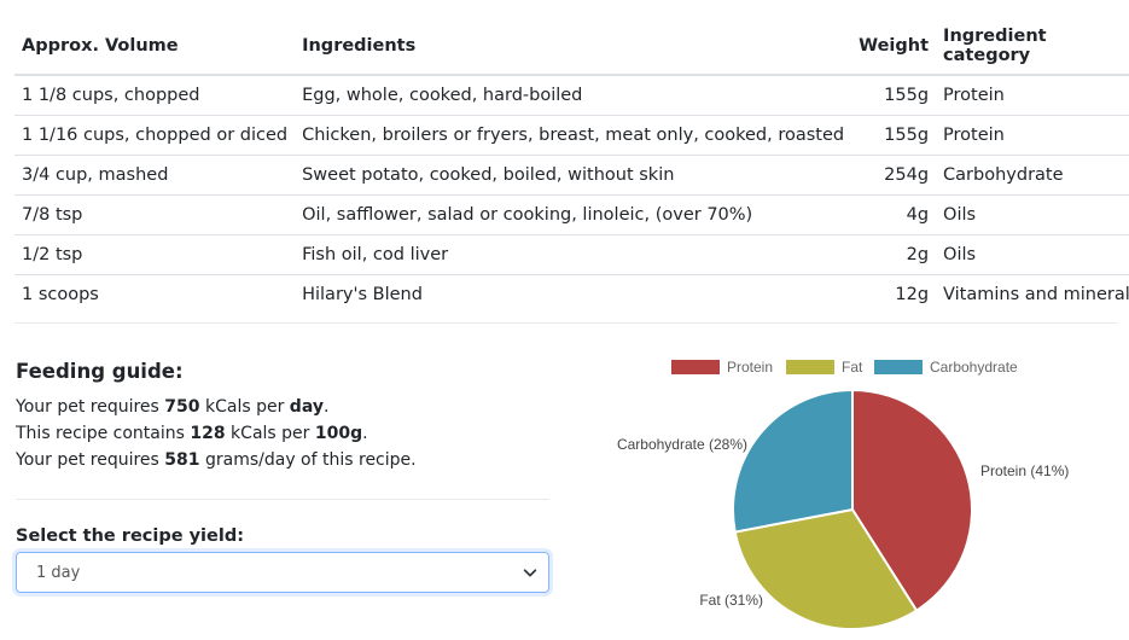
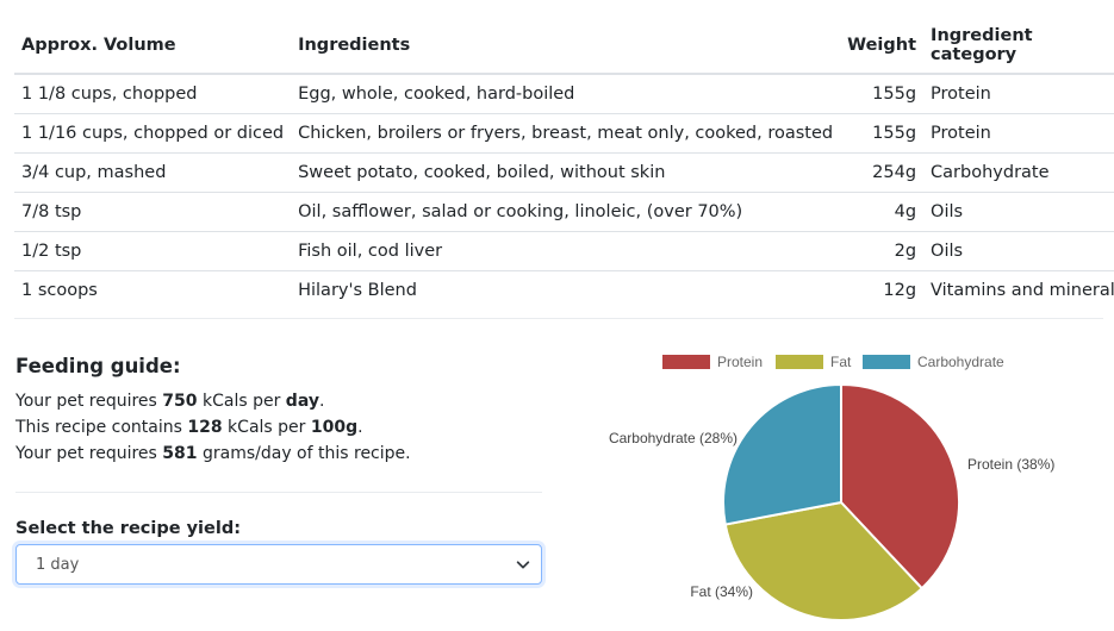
Protein: 41% -> 38%
Fat: 31% -> 34%
